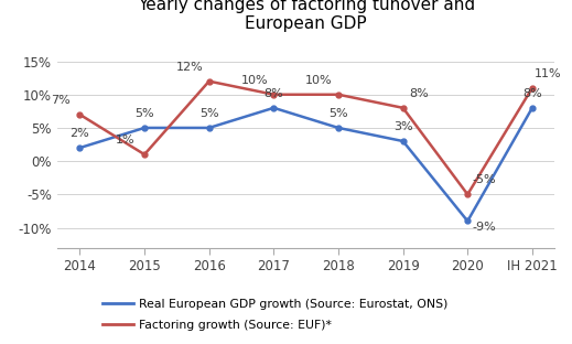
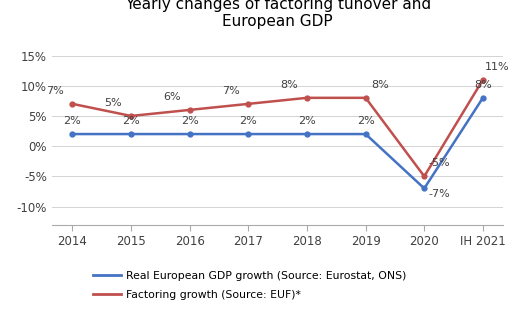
Real European GDP growth (Source: Eurostat, ONS)/2015: 5% -> 2%
Factoring growth (Source: EUF)*/2015: 1% -> 5%
Real European GDP growth (Source: Eurostat, ONS)/2016: 5% -> 2%
Factoring growth (Source: EUF)*/2016: 12% -> 6%
Real European GDP growth (Source: Eurostat, ONS)/2017: 8% -> 2%
Factoring growth (Source: EUF)*/2017: 10% -> 7%
Real European GDP growth (Source: Eurostat, ONS)/2018: 5% -> 2%
Factoring growth (Source: EUF)*/2018: 10% -> 8%
Real European GDP growth (Source: Eurostat, ONS)/2019: 3% -> 2%
Real European GDP growth (Source: Eurostat, ONS)/2020: -9% -> -7%
